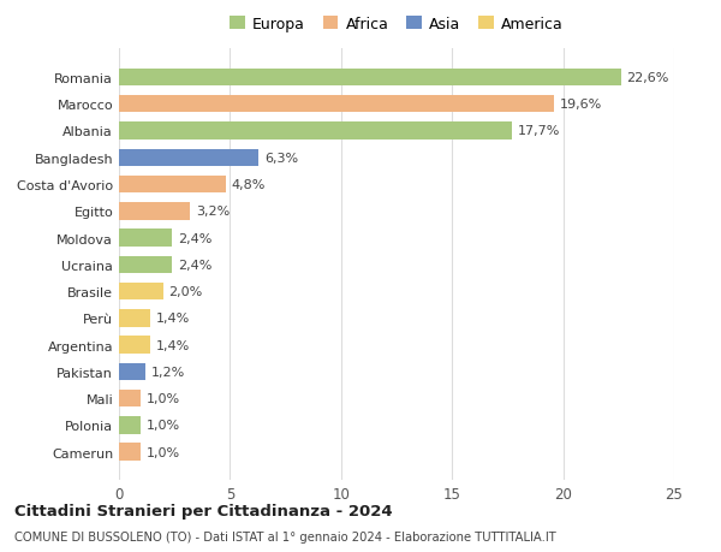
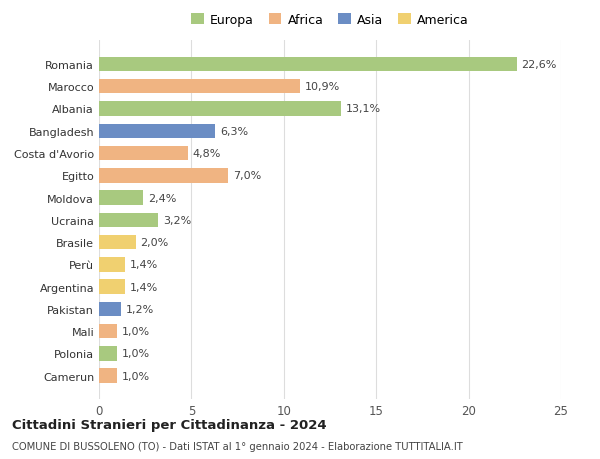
Marocco: 19,6% -> 10,9%
Albania: 17,7% -> 13,1%
Egitto: 3,2% -> 7,0%
Ucraina: 2,4% -> 3,2%
